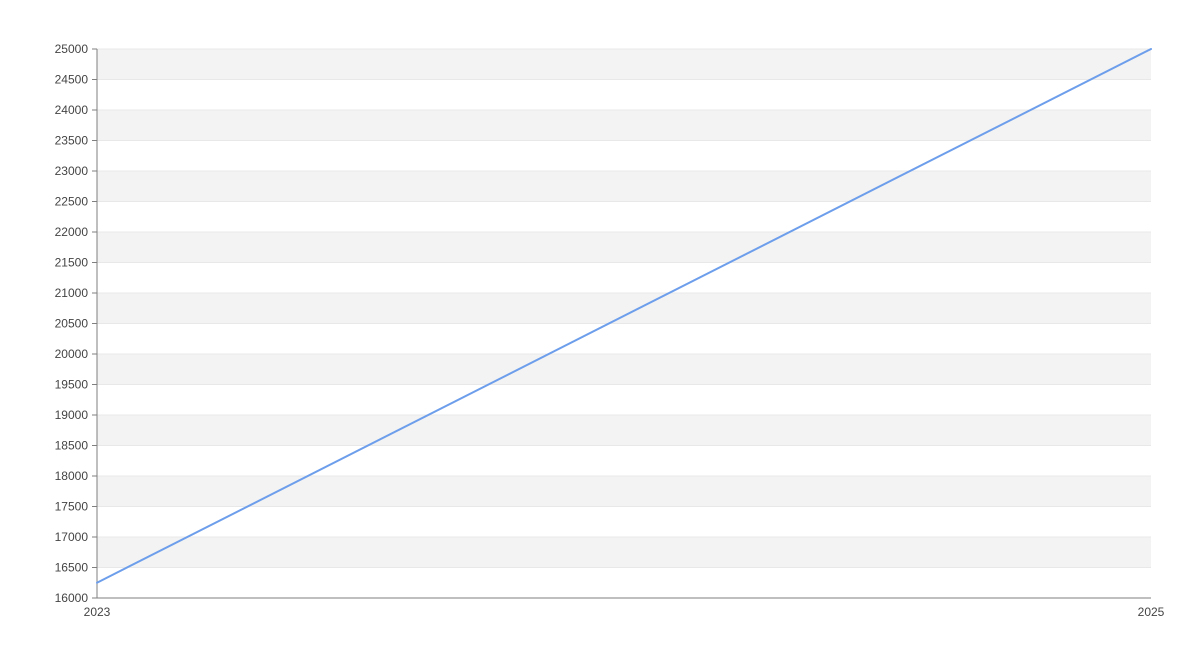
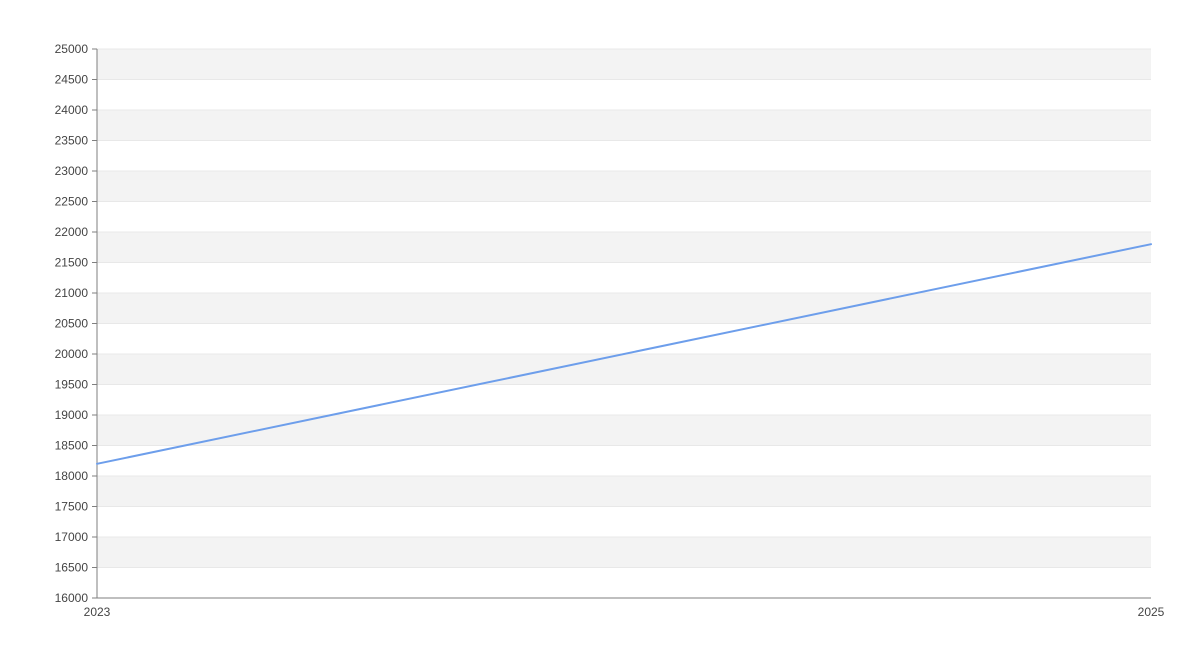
2023: 16200 -> 18200
2025: 25000 -> 21800
